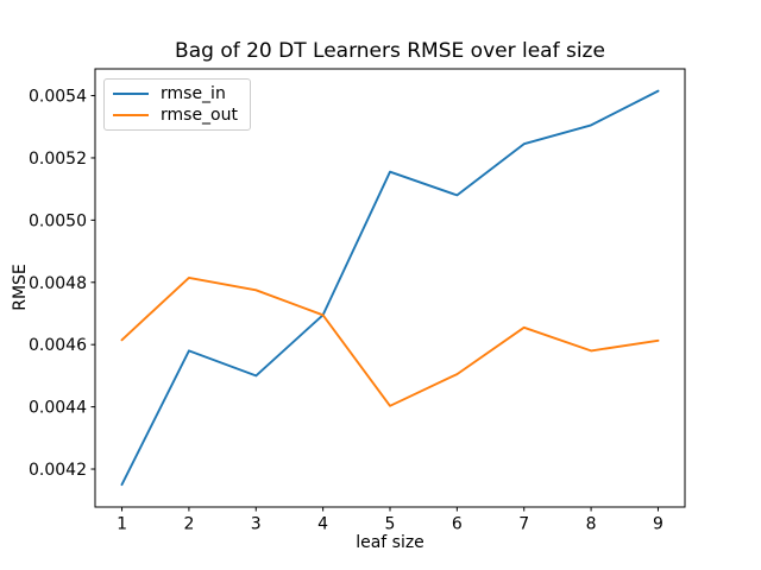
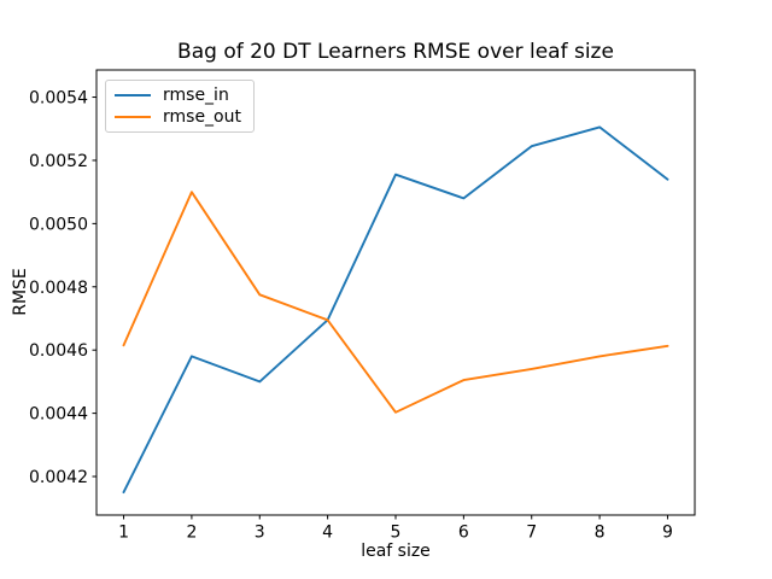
rmse_out/2: 0.00481 -> 0.00510
rmse_out/7: 0.00466 -> 0.00454
rmse_in/9: 0.00541 -> 0.00514
